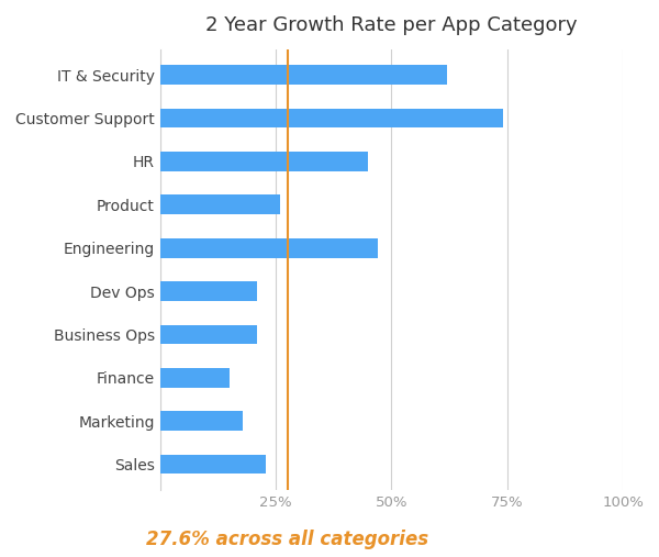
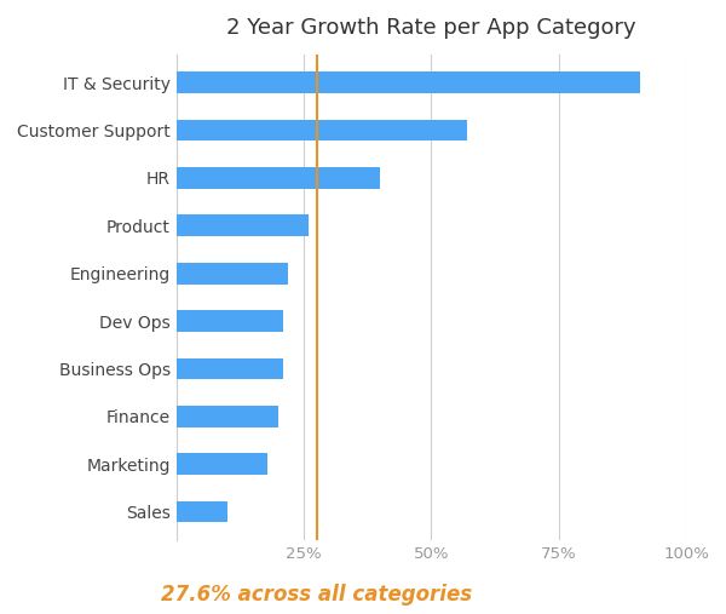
IT & Security: 62% -> 91%
Customer Support: 74% -> 57%
HR: 45% -> 40%
Engineering: 47% -> 22%
Finance: 15% -> 20%
Sales: 23% -> 10%
